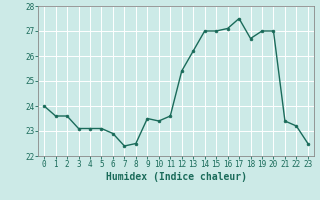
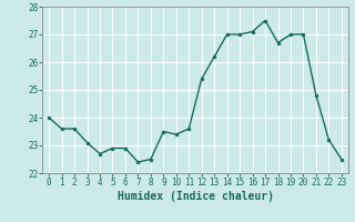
4: 23.1 -> 22.7
5: 23.1 -> 22.9
21: 23.4 -> 24.8
